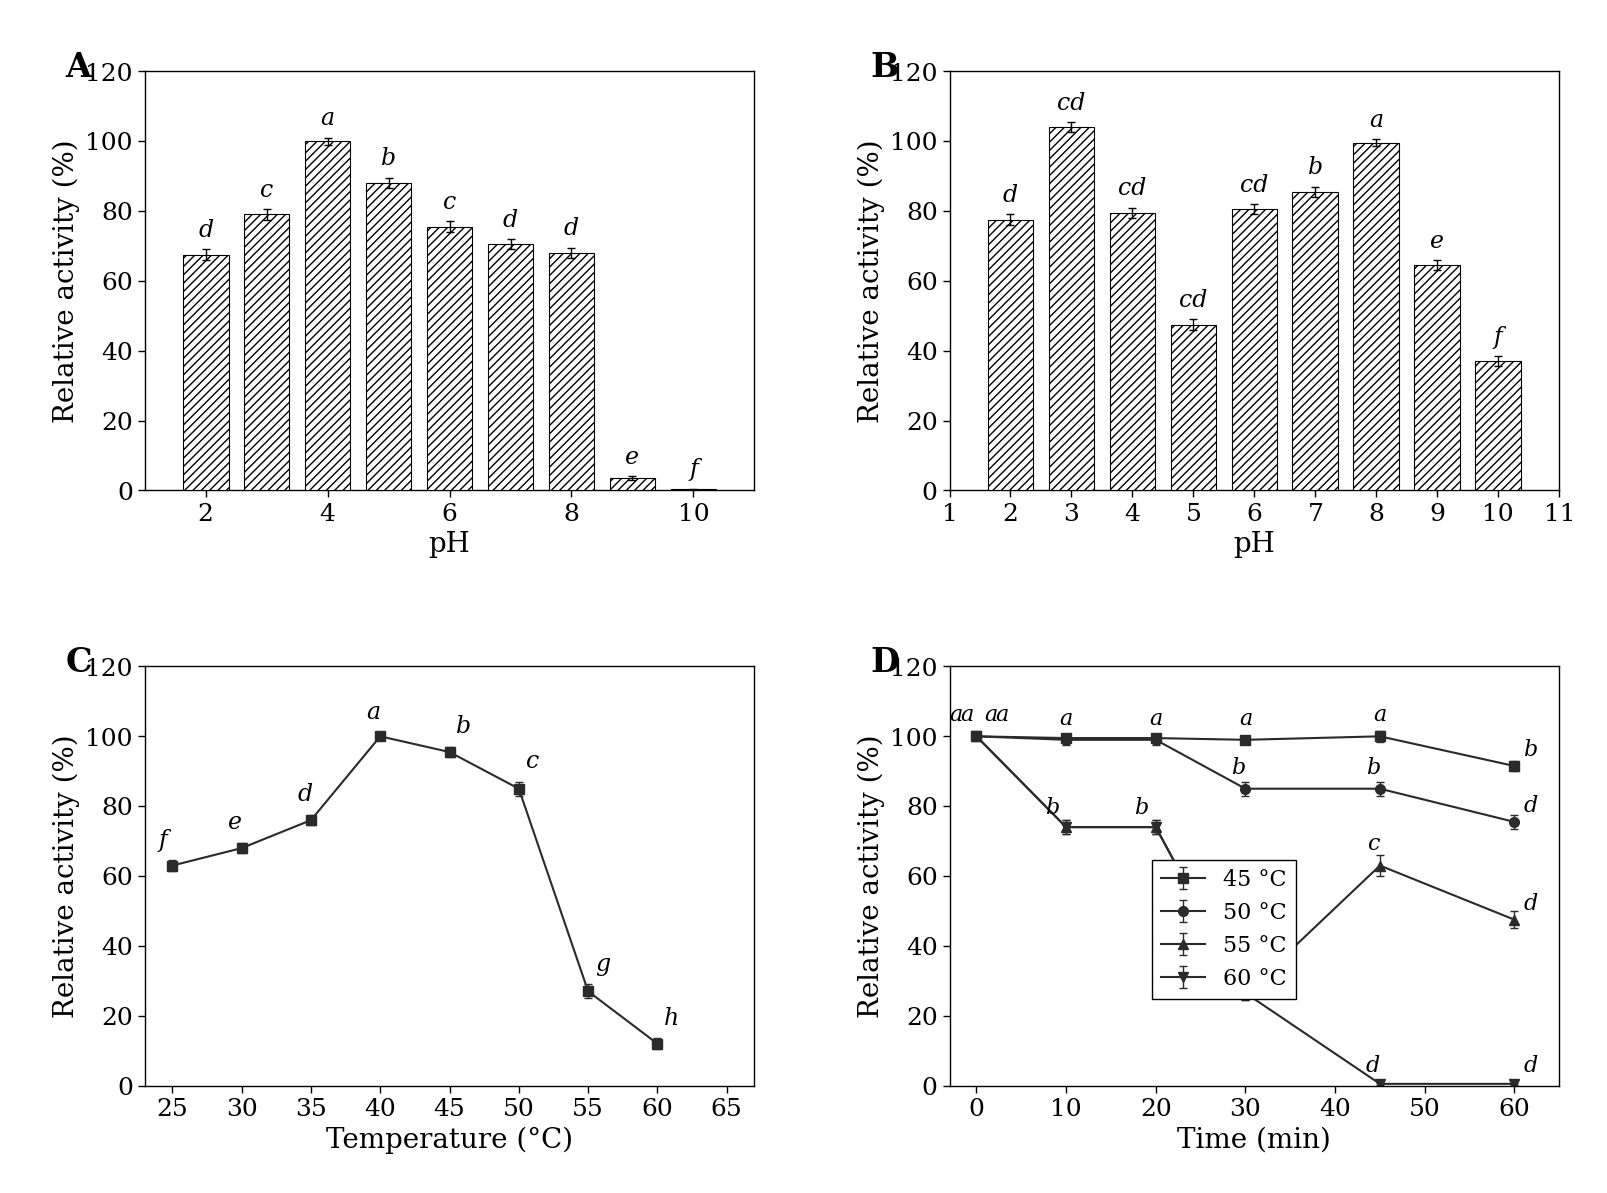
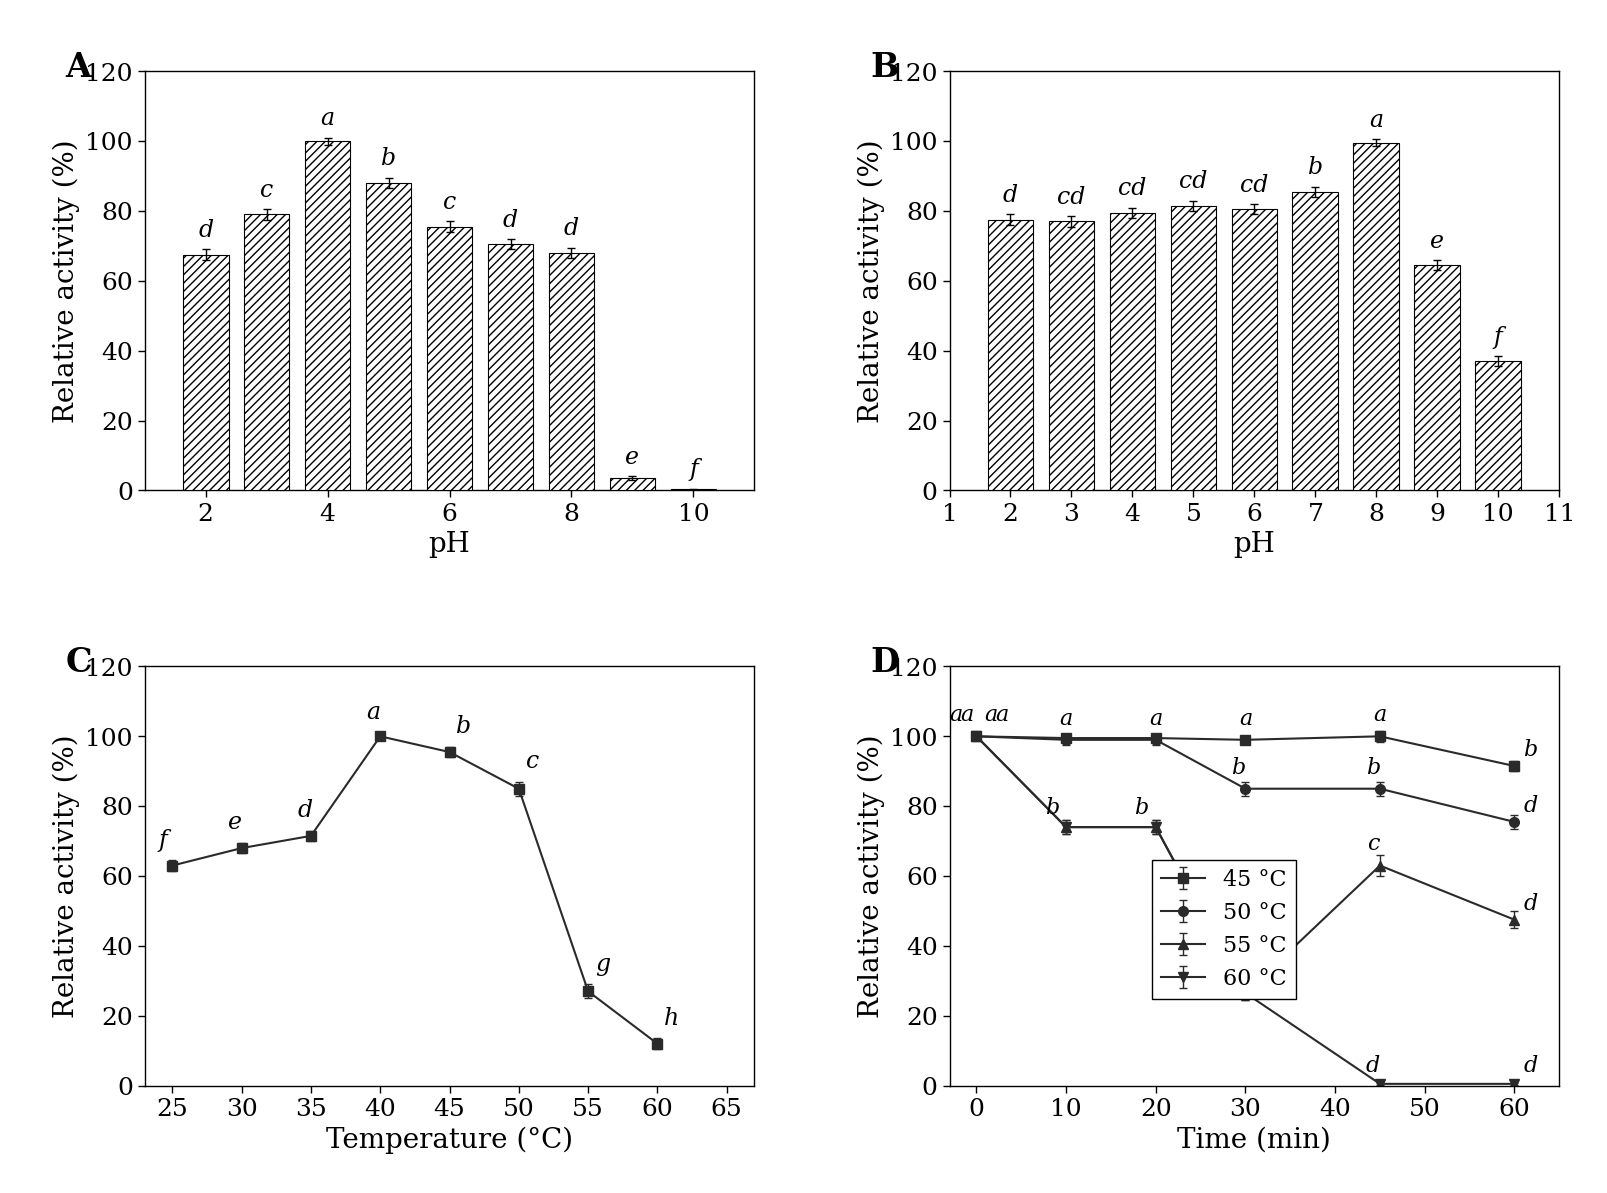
3: 104.0 -> 77.0
5: 47.5 -> 81.5
35: 76.0 -> 71.5
